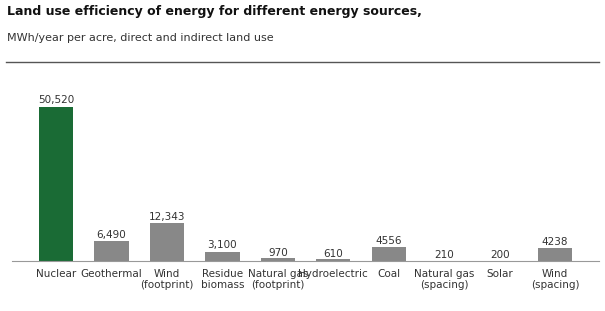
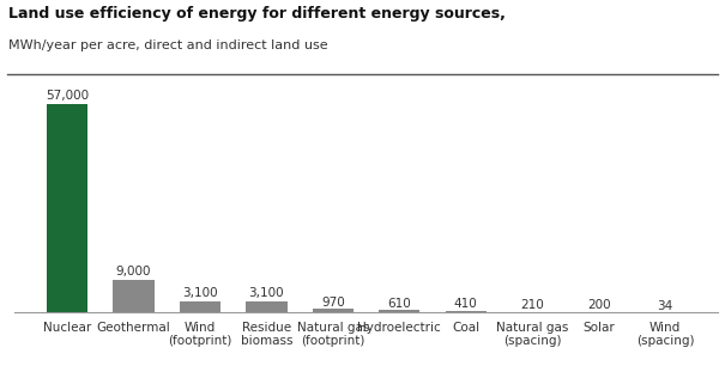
Nuclear: 50,520 -> 57,000
Geothermal: 6,490 -> 9,000
Wind (footprint): 12,343 -> 3,100
Coal: 4556 -> 410
Wind (spacing): 4238 -> 34
